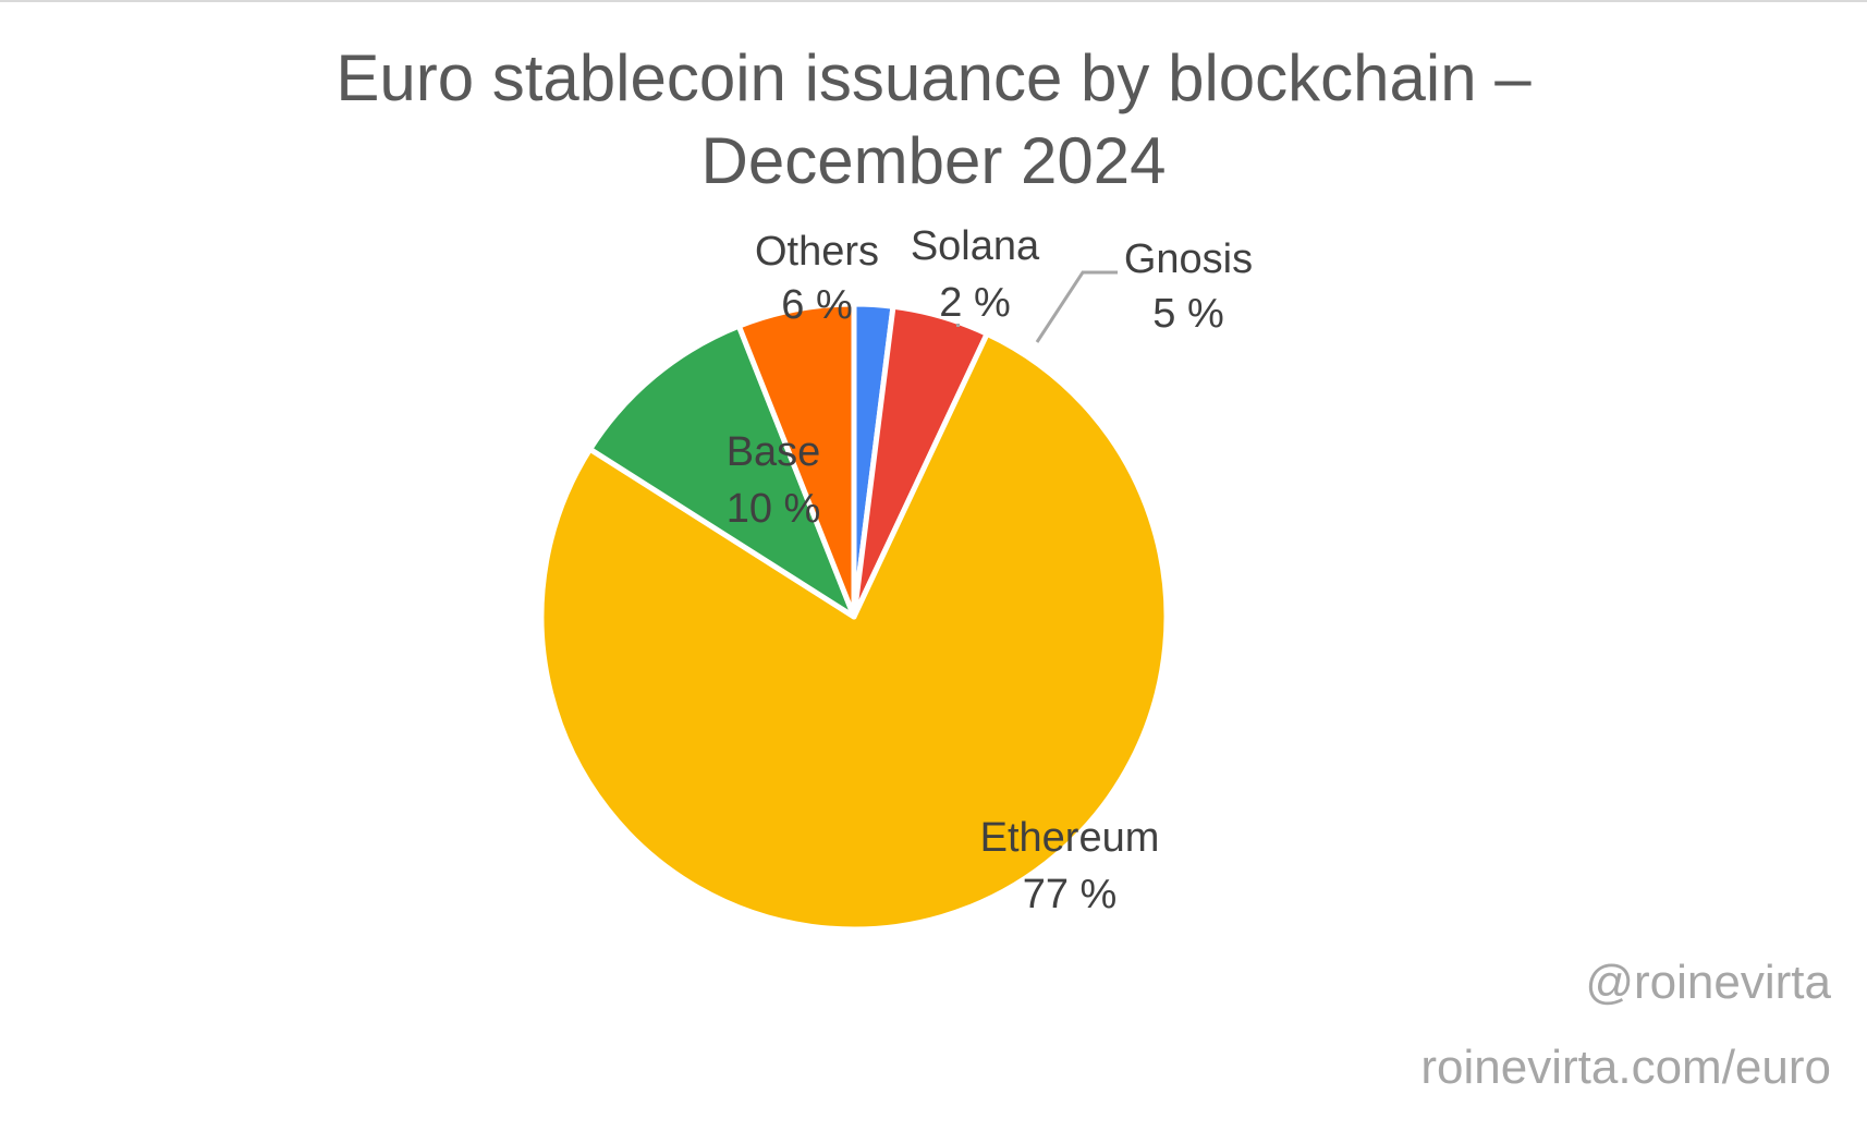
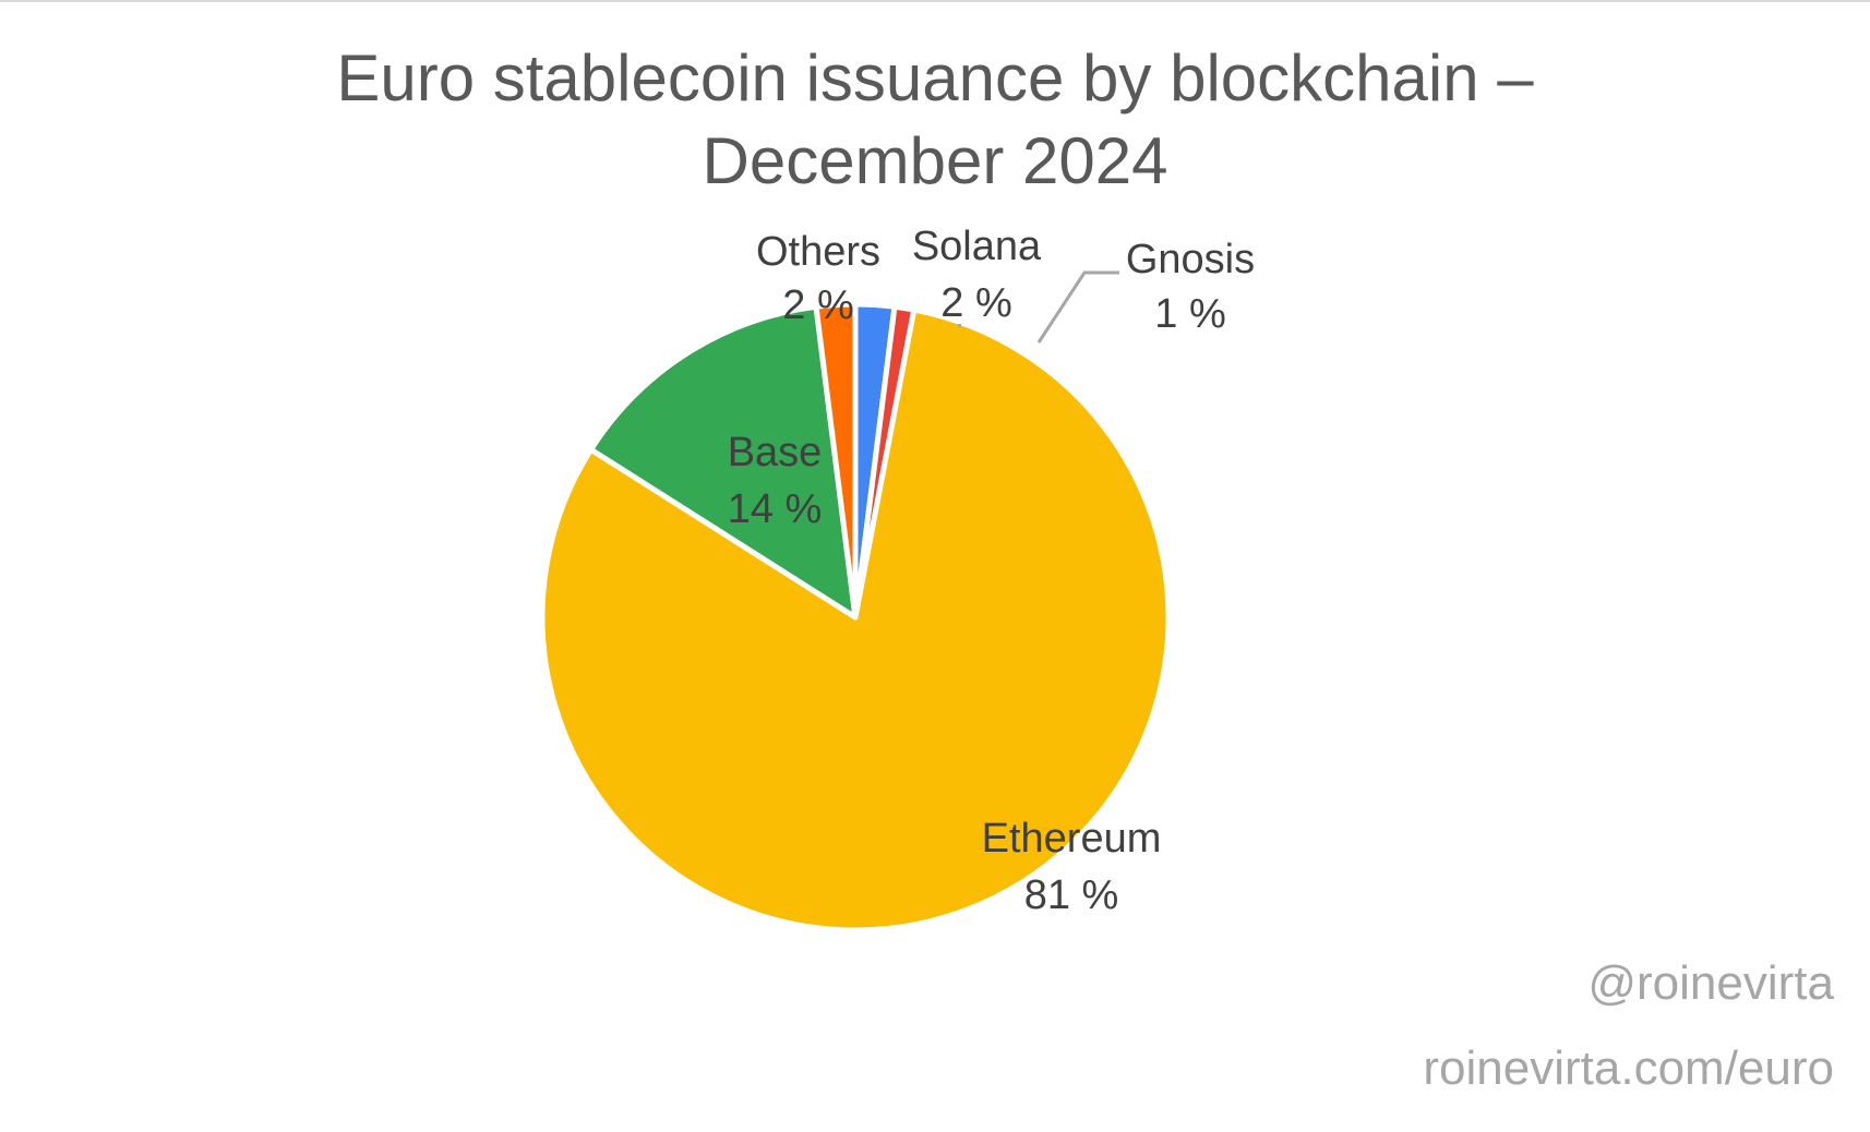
Gnosis: 5 -> 1
Ethereum: 77 -> 81
Base: 10 -> 14
Others: 6 -> 2
